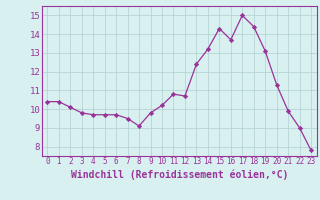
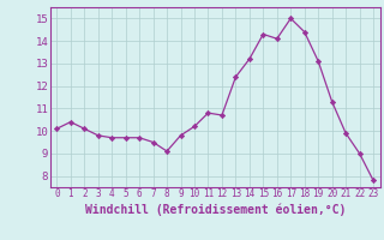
0: 10.4 -> 10.1
16: 13.7 -> 14.1
